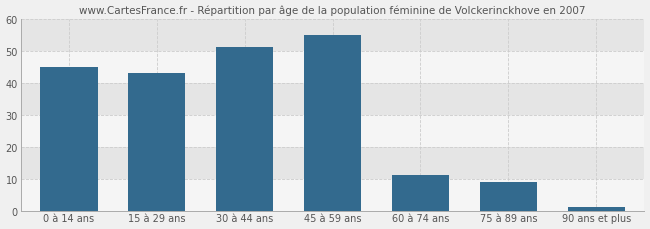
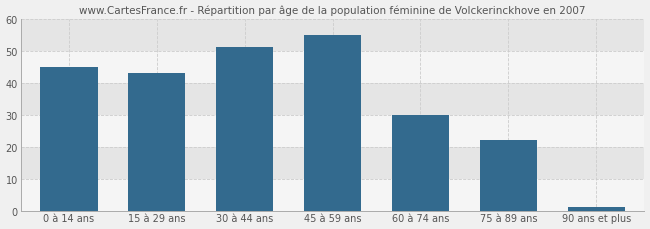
60 à 74 ans: 11 -> 30
75 à 89 ans: 9 -> 22
